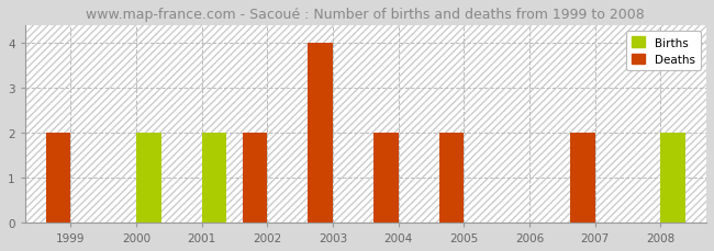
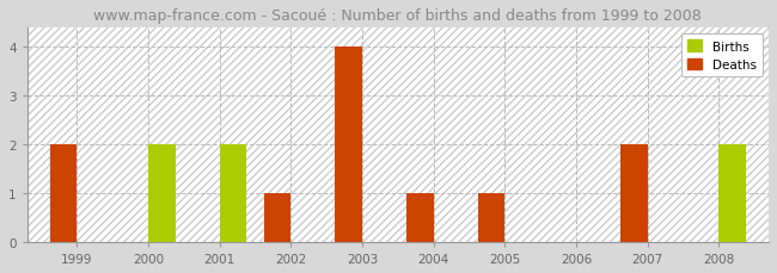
Deaths/2002: 2 -> 1
Deaths/2004: 2 -> 1
Deaths/2005: 2 -> 1
